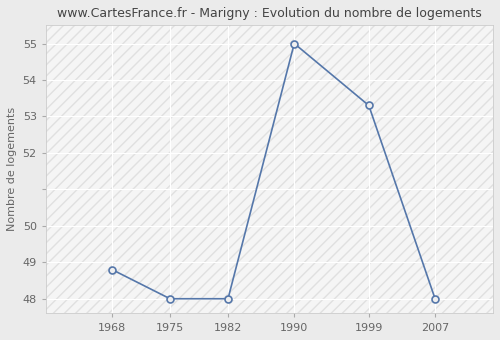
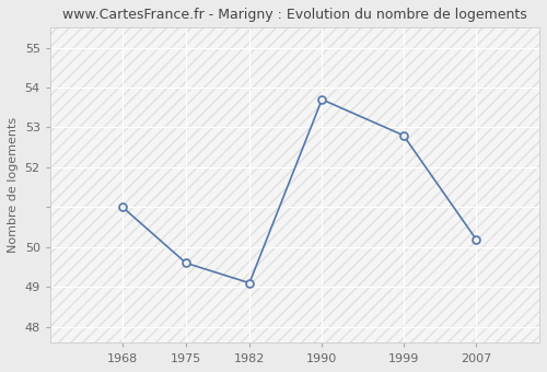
1968: 48.8 -> 51.0
1975: 48.0 -> 49.6
1982: 48.0 -> 49.1
1990: 55.0 -> 53.7
1999: 53.3 -> 52.8
2007: 48.0 -> 50.2
